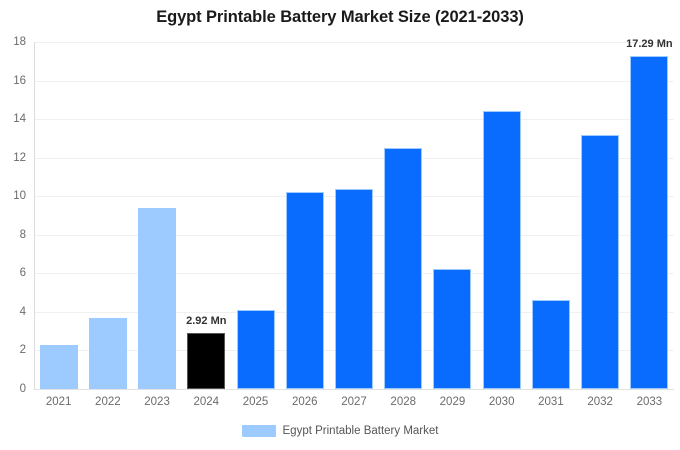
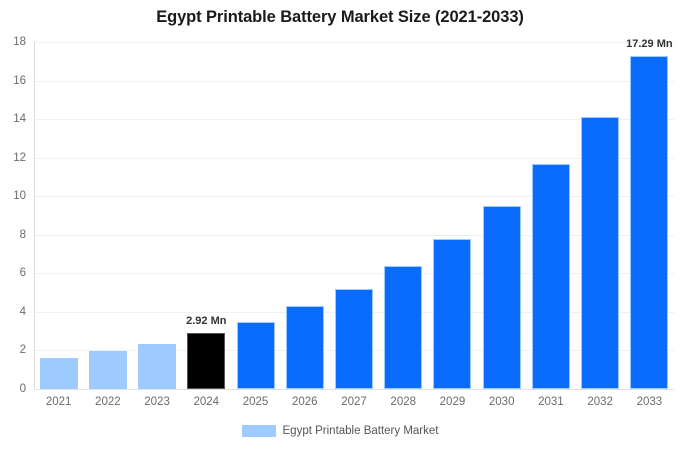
2021: 2.3 -> 1.6
2022: 3.7 -> 1.9
2023: 9.4 -> 2.4
2025: 4.1 -> 3.5
2026: 10.2 -> 4.3
2027: 10.4 -> 5.2
2028: 12.5 -> 6.4
2029: 6.2 -> 7.8
2030: 14.4 -> 9.5
2031: 4.6 -> 11.7
2032: 13.2 -> 14.1
